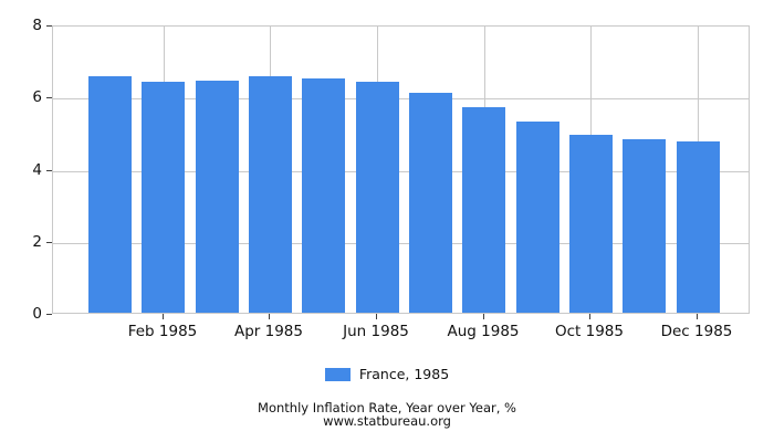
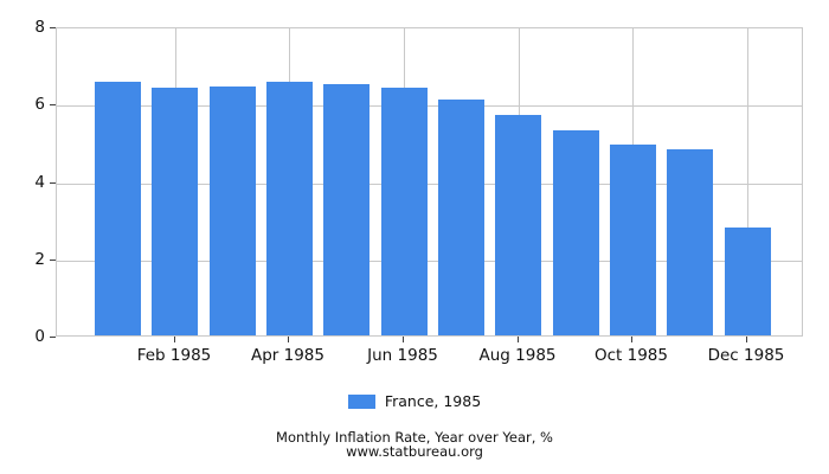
Dec 1985: 4.8 -> 2.8
